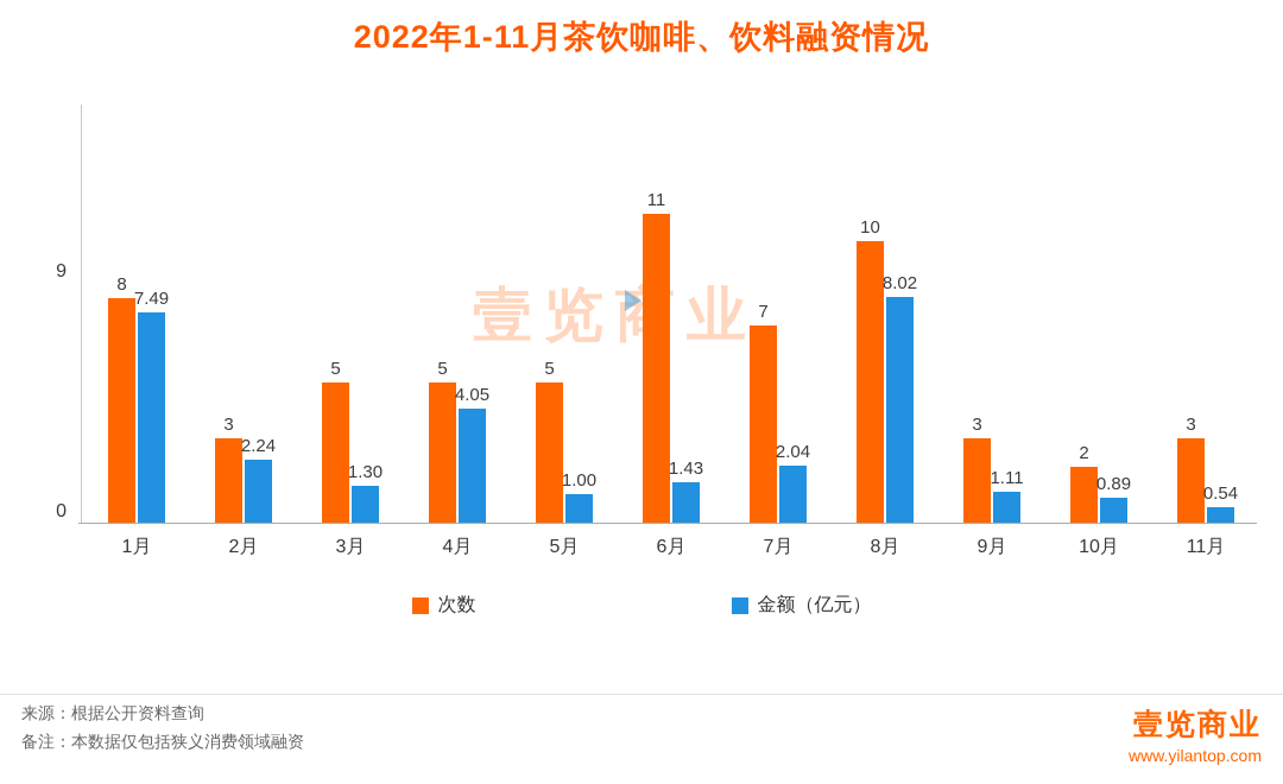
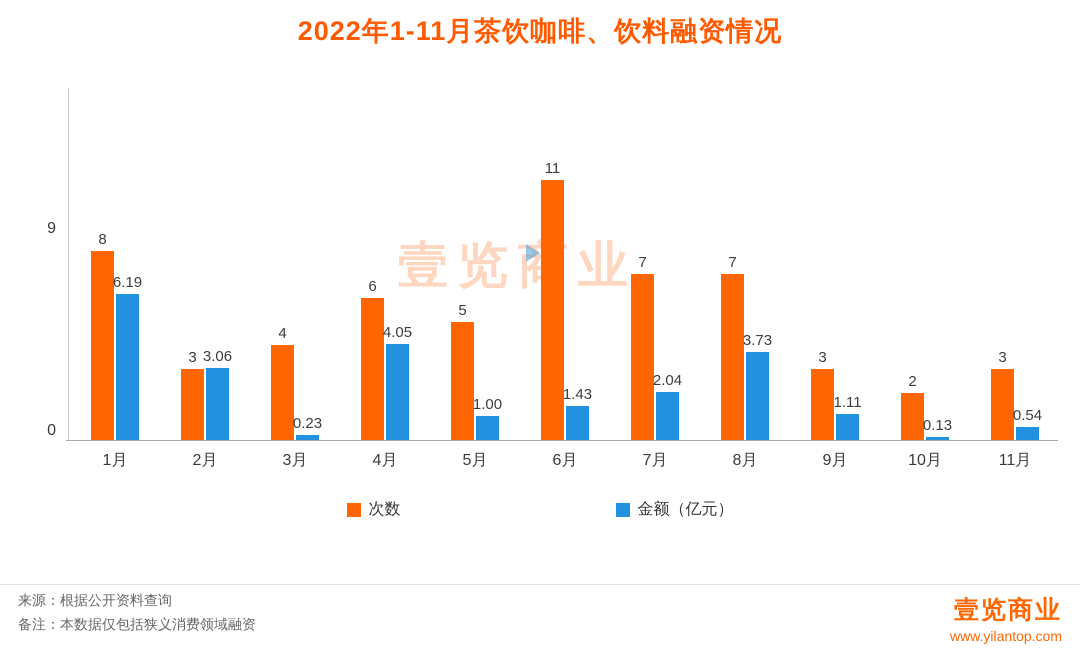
金额（亿元）/1月: 7.49 -> 6.19
金额（亿元）/2月: 2.24 -> 3.06
次数/3月: 5 -> 4
金额（亿元）/3月: 1.30 -> 0.23
次数/4月: 5 -> 6
次数/8月: 10 -> 7
金额（亿元）/8月: 8.02 -> 3.73
金额（亿元）/10月: 0.89 -> 0.13
